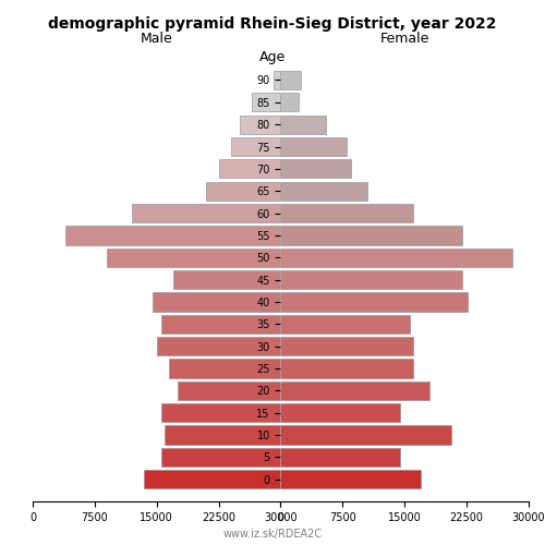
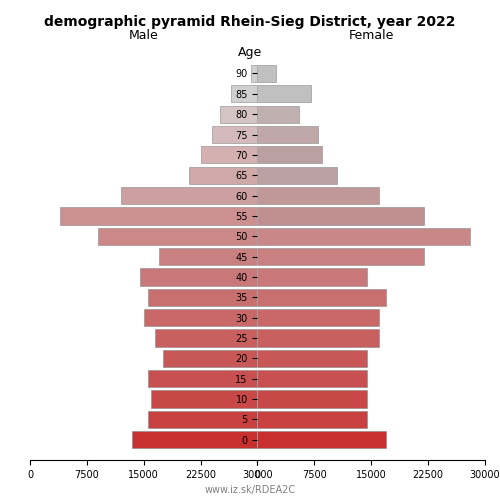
Female/85: 2200 -> 7000
Female/40: 22600 -> 14500
Female/35: 15600 -> 17000
Female/20: 18000 -> 14500
Female/10: 20600 -> 14500
